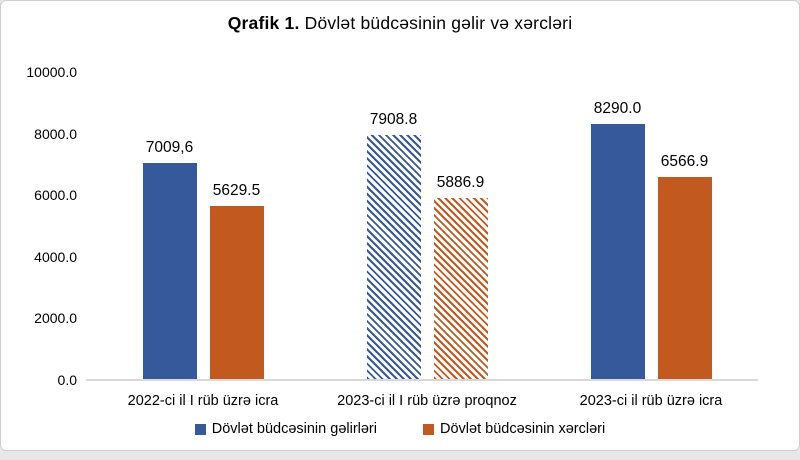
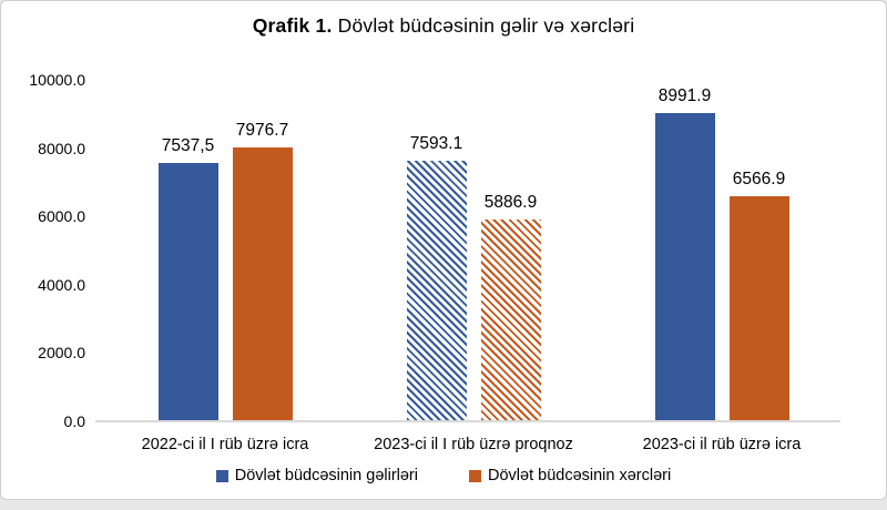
Dövlət büdcəsinin gəlirləri/2022-ci il I rüb üzrə icra: 7009,6 -> 7537,5
Dövlət büdcəsinin xərcləri/2022-ci il I rüb üzrə icra: 5629.5 -> 7976.7
Dövlət büdcəsinin gəlirləri/2023-ci il I rüb üzrə proqnoz: 7908.8 -> 7593.1
Dövlət büdcəsinin gəlirləri/2023-ci il rüb üzrə icra: 8290.0 -> 8991.9
